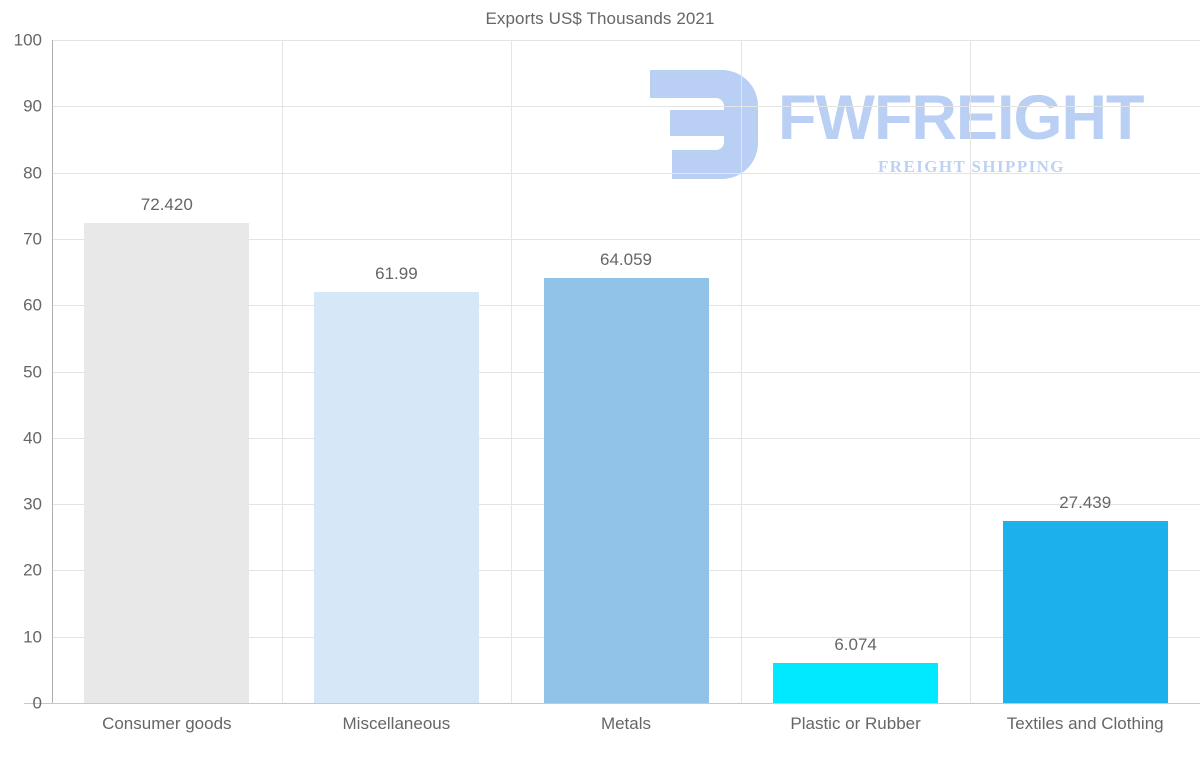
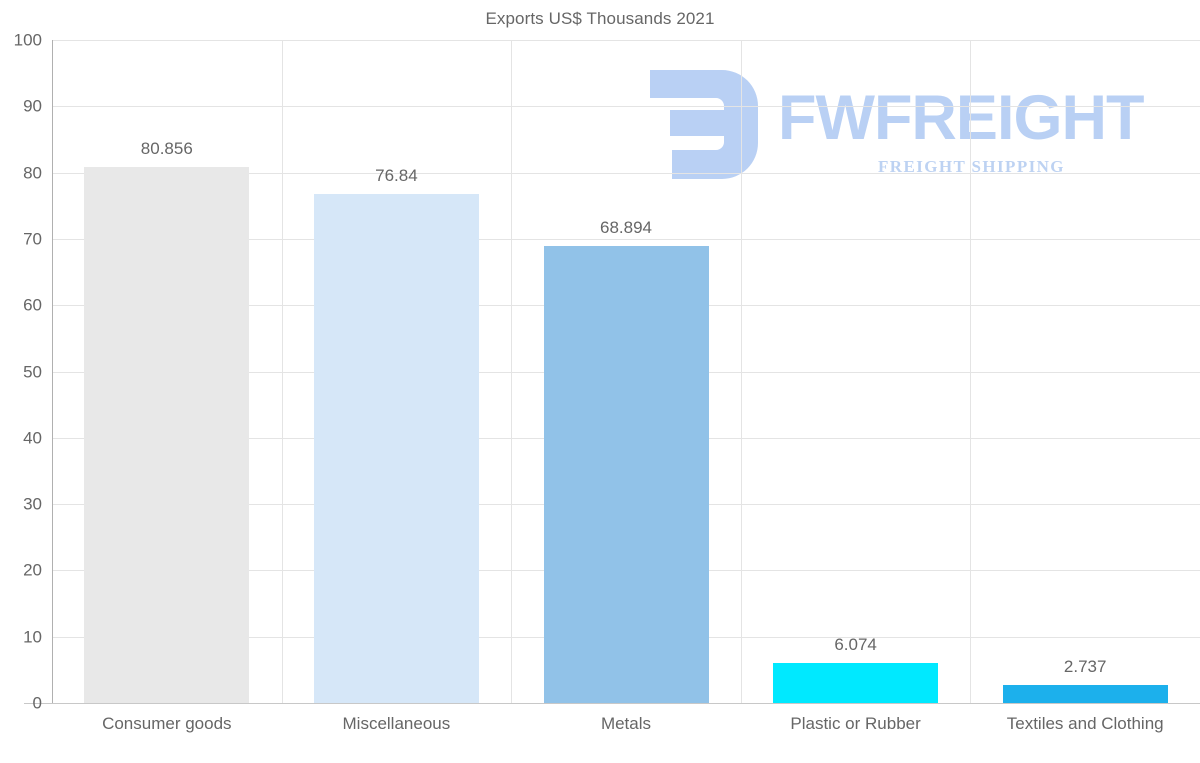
Consumer goods: 72.420 -> 80.856
Miscellaneous: 61.99 -> 76.84
Metals: 64.059 -> 68.894
Textiles and Clothing: 27.439 -> 2.737
